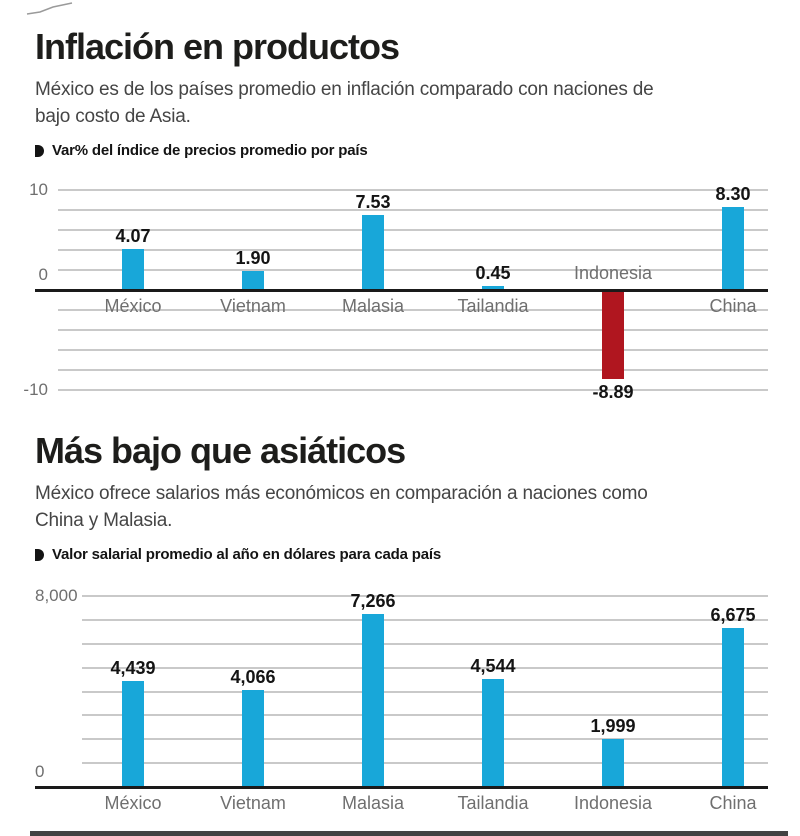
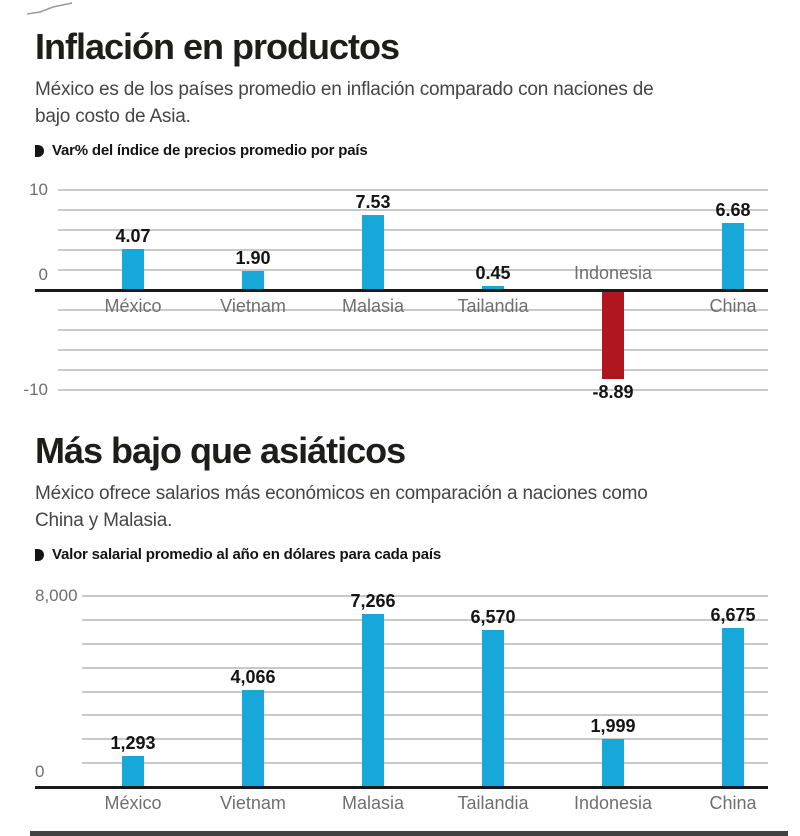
Var% del índice de precios promedio por país/China: 8.30 -> 6.68
Valor salarial promedio al año en dólares para cada país/México: 4,439 -> 1,293
Valor salarial promedio al año en dólares para cada país/Tailandia: 4,544 -> 6,570
